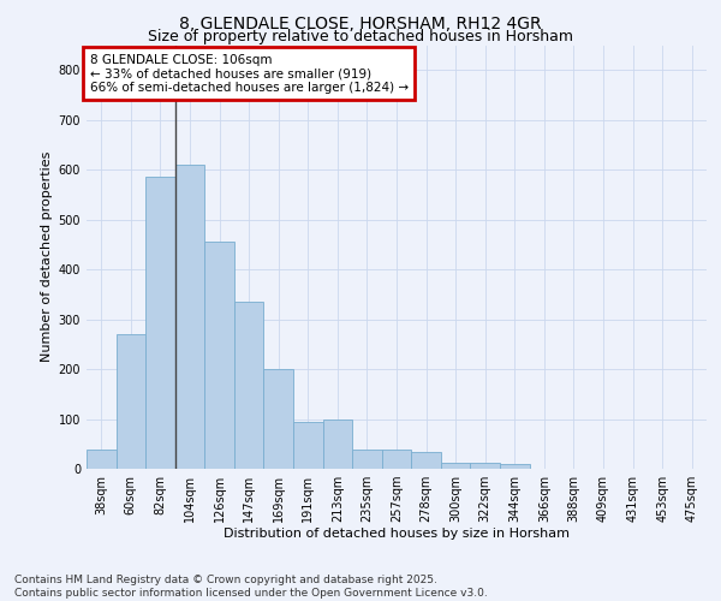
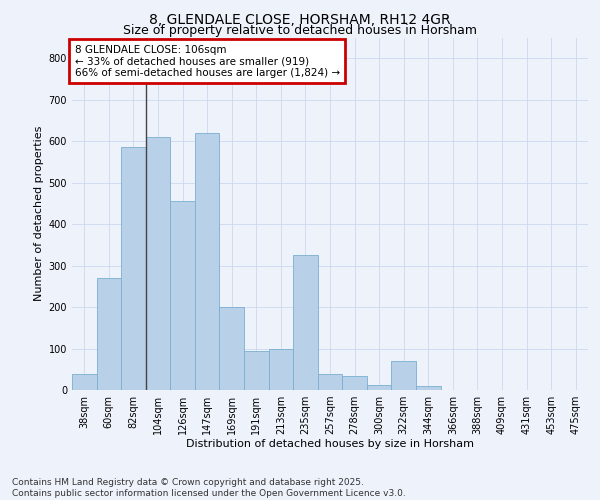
147sqm: 335 -> 620
235sqm: 38 -> 325
322sqm: 12 -> 70
